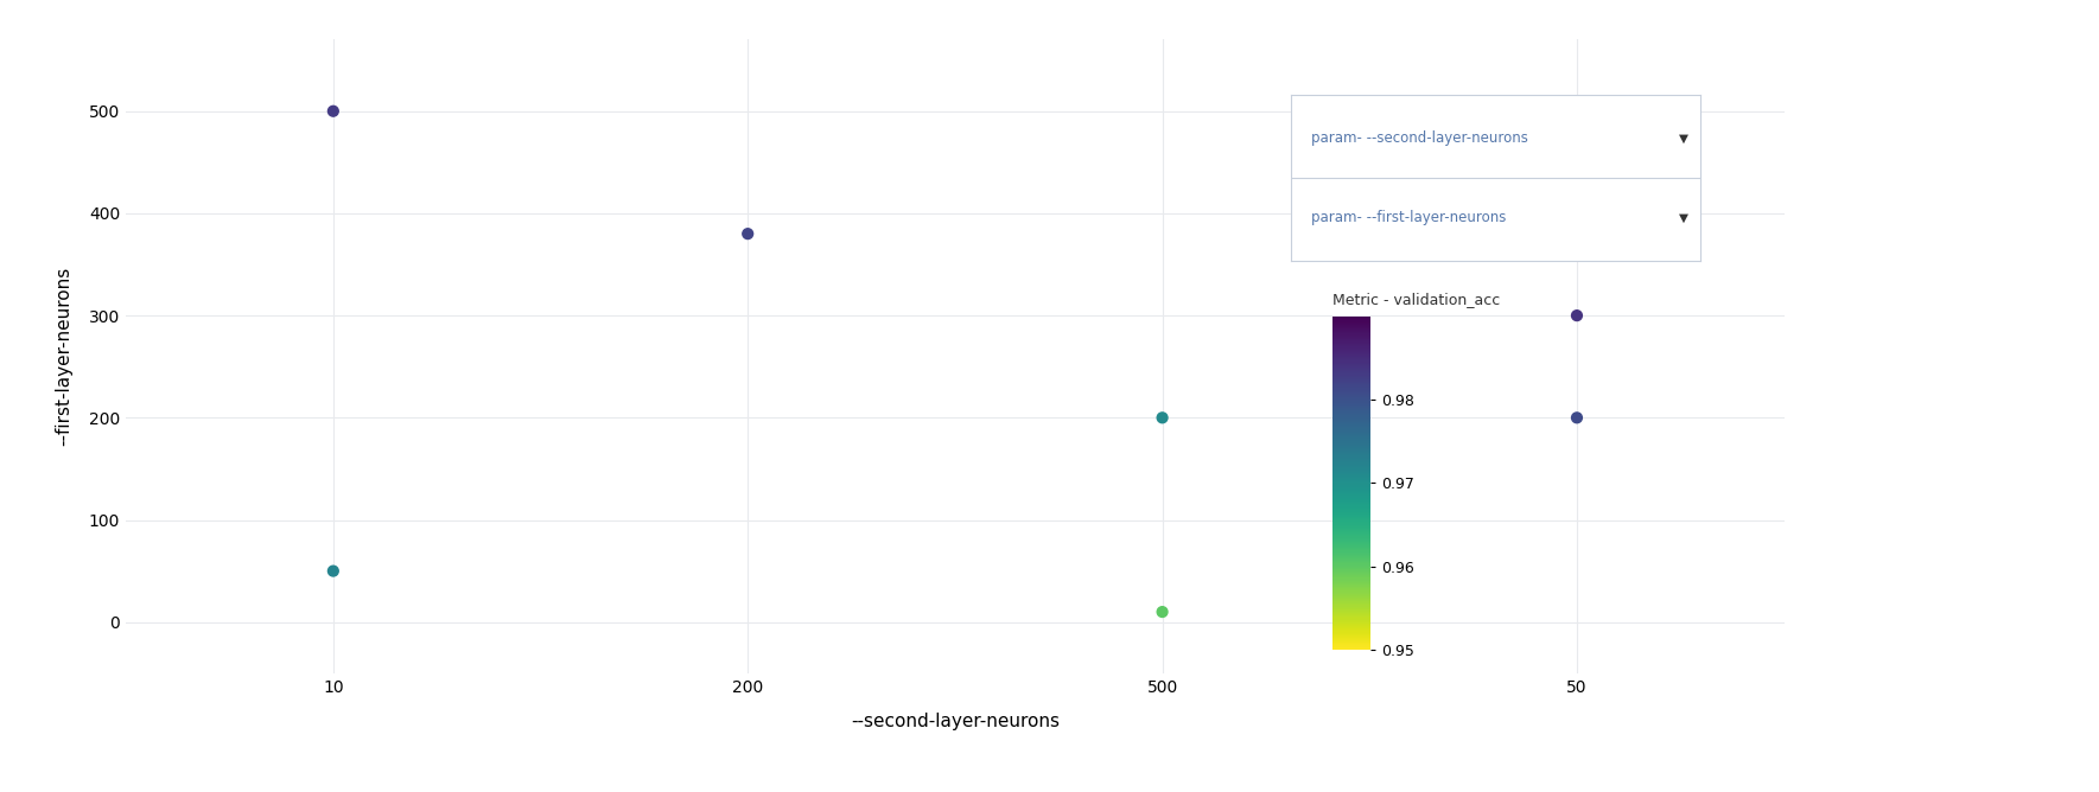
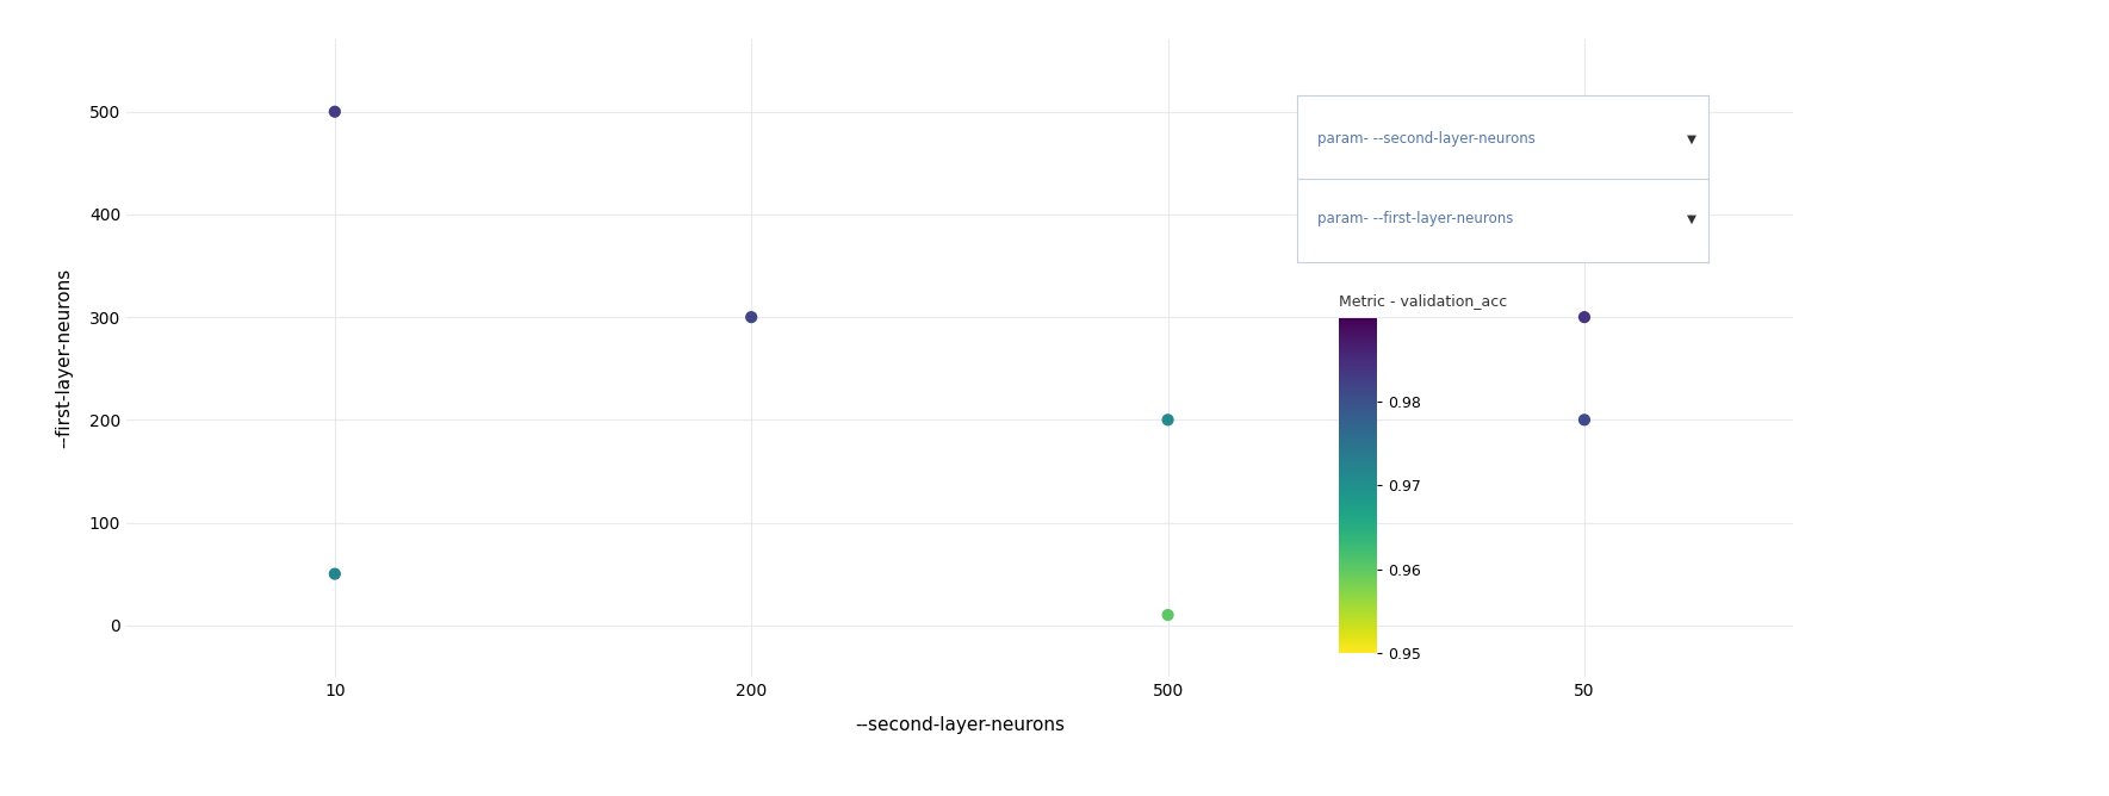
200: 380 -> 300
